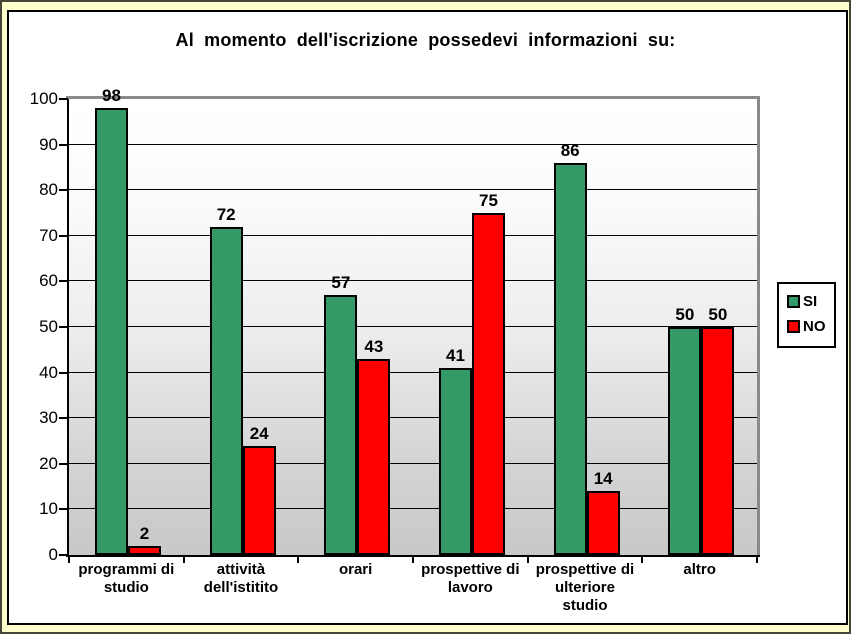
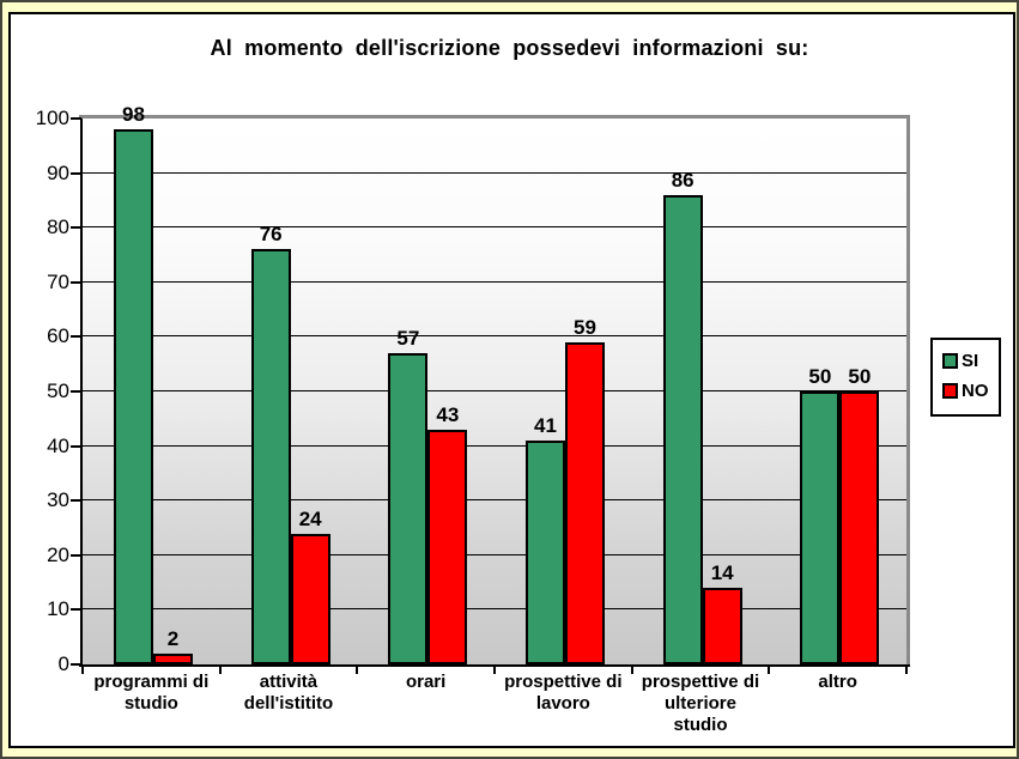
SI/attività dell'istitito: 72 -> 76
NO/prospettive di lavoro: 75 -> 59
